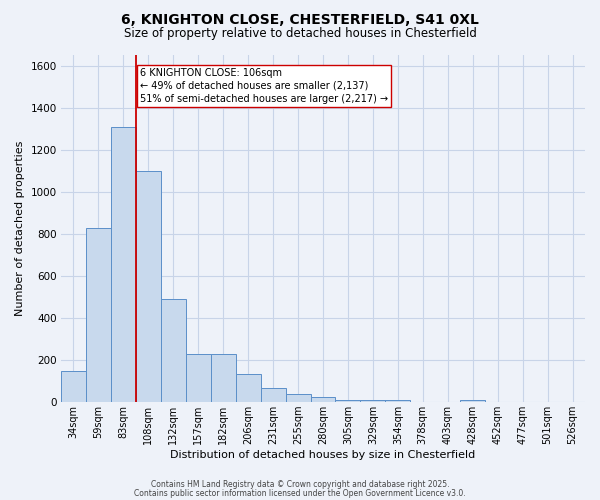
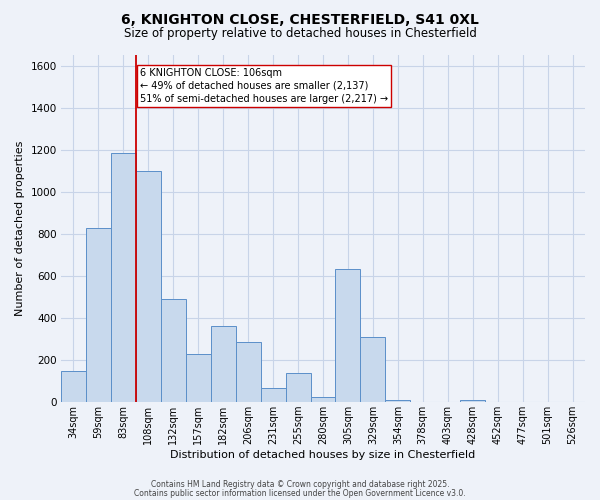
83sqm: 1310 -> 1185
182sqm: 230 -> 360
206sqm: 135 -> 285
255sqm: 40 -> 140
305sqm: 10 -> 635
329sqm: 10 -> 310
